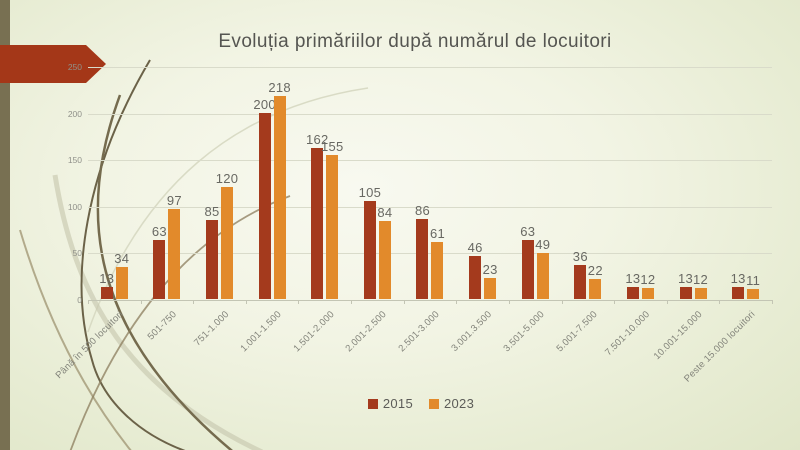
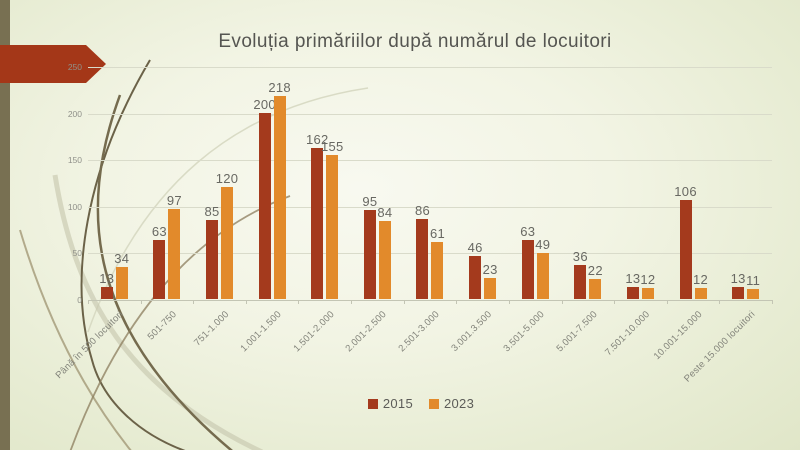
2015/2.001-2.500: 105 -> 95
2015/10.001-15.000: 13 -> 106
